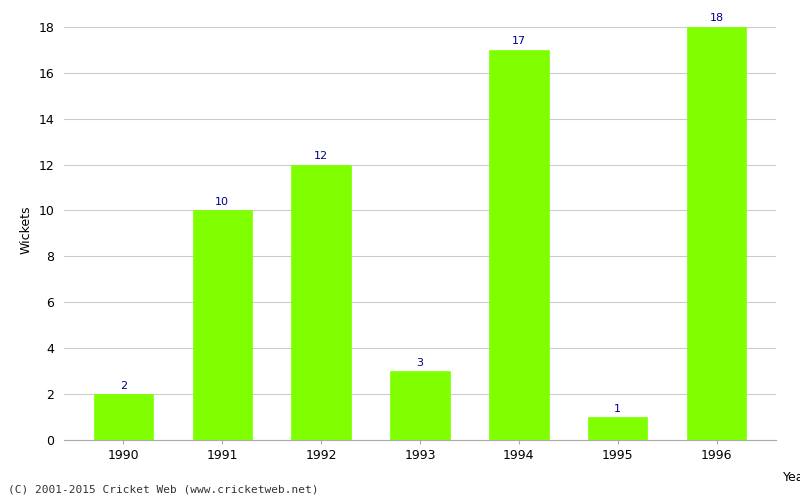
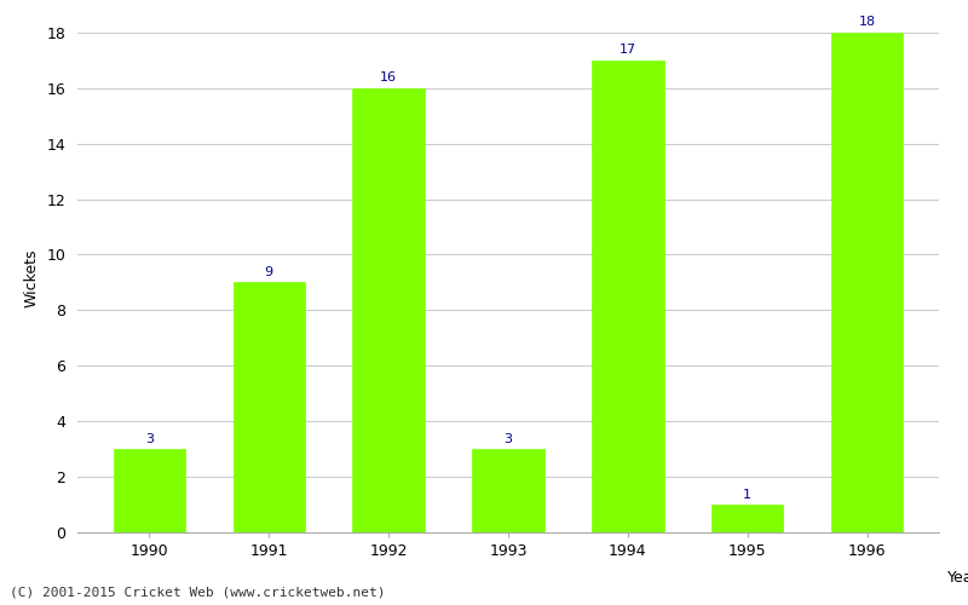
1990: 2 -> 3
1991: 10 -> 9
1992: 12 -> 16
